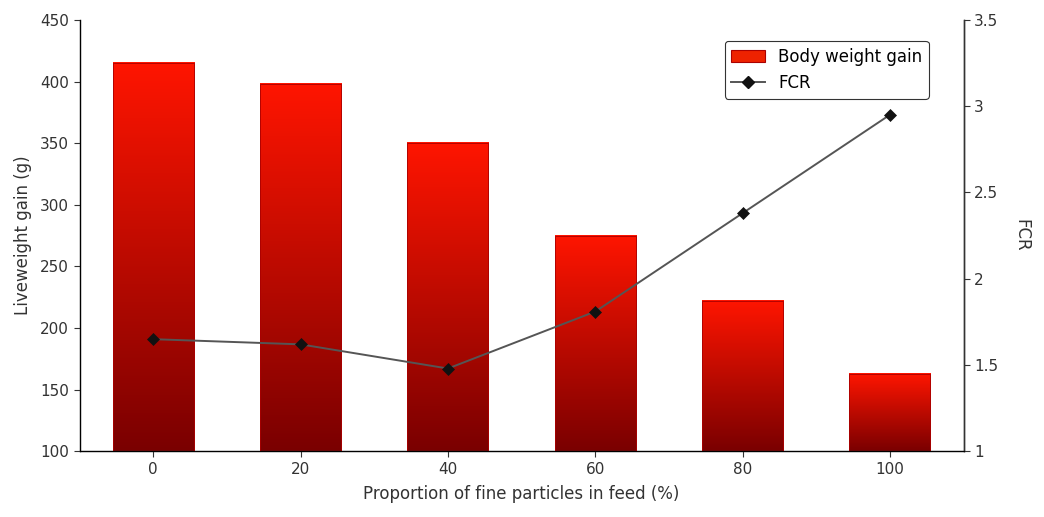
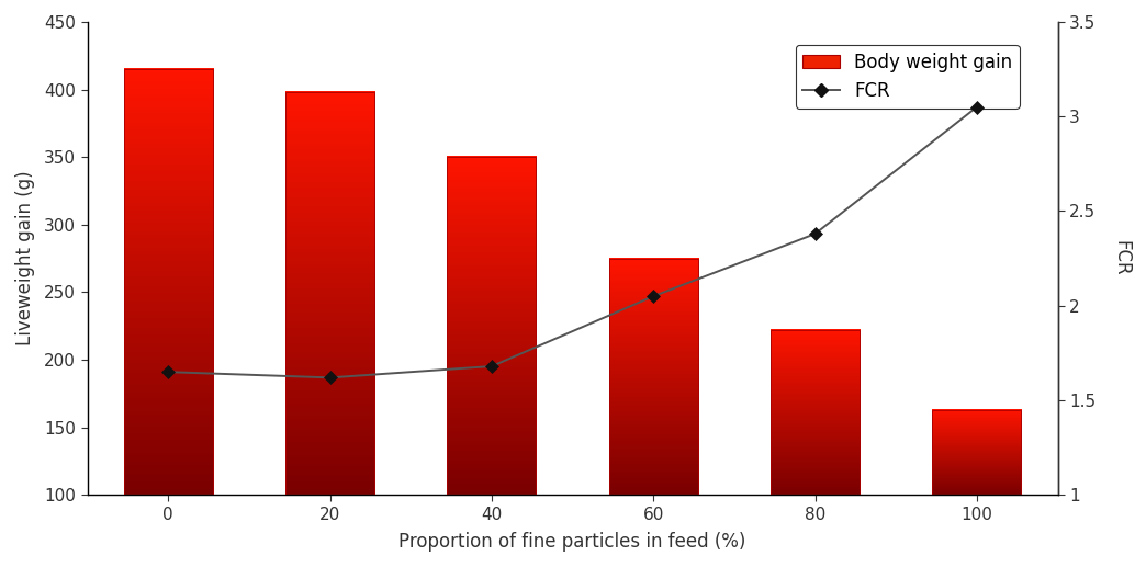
40: 1.48 -> 1.68
60: 1.81 -> 2.05
100: 2.95 -> 3.05
